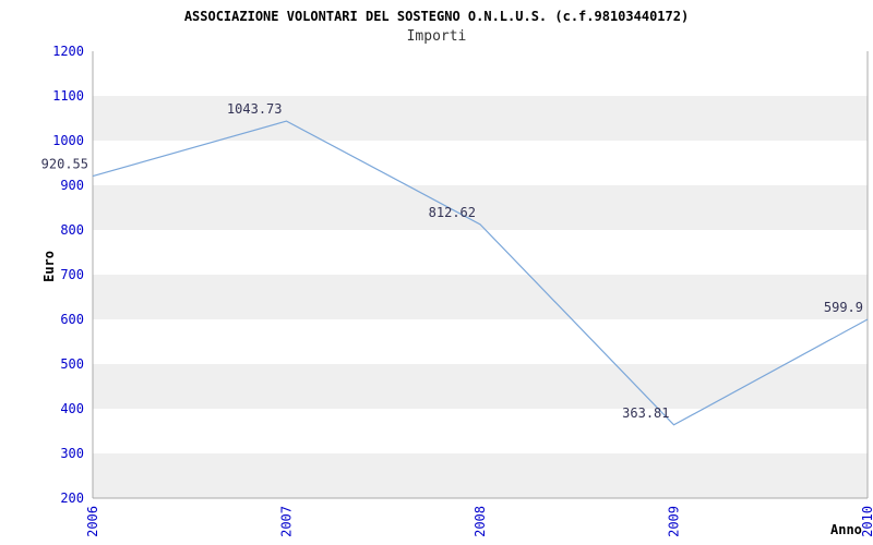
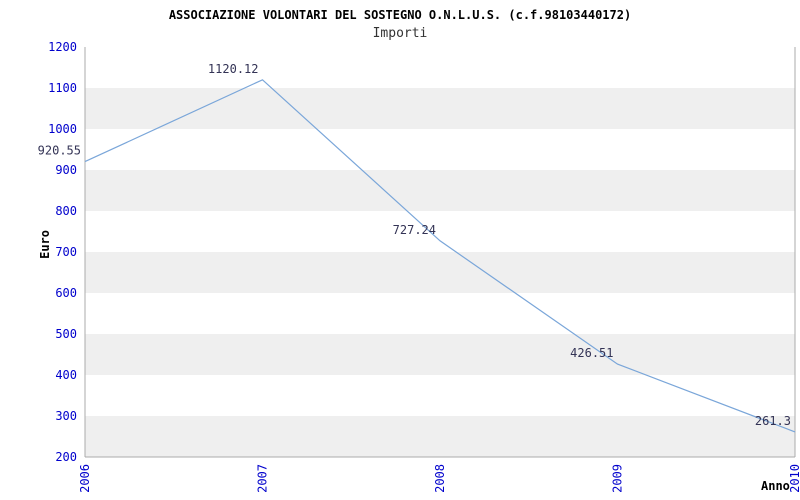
2007: 1043.73 -> 1120.12
2008: 812.62 -> 727.24
2009: 363.81 -> 426.51
2010: 599.9 -> 261.3
